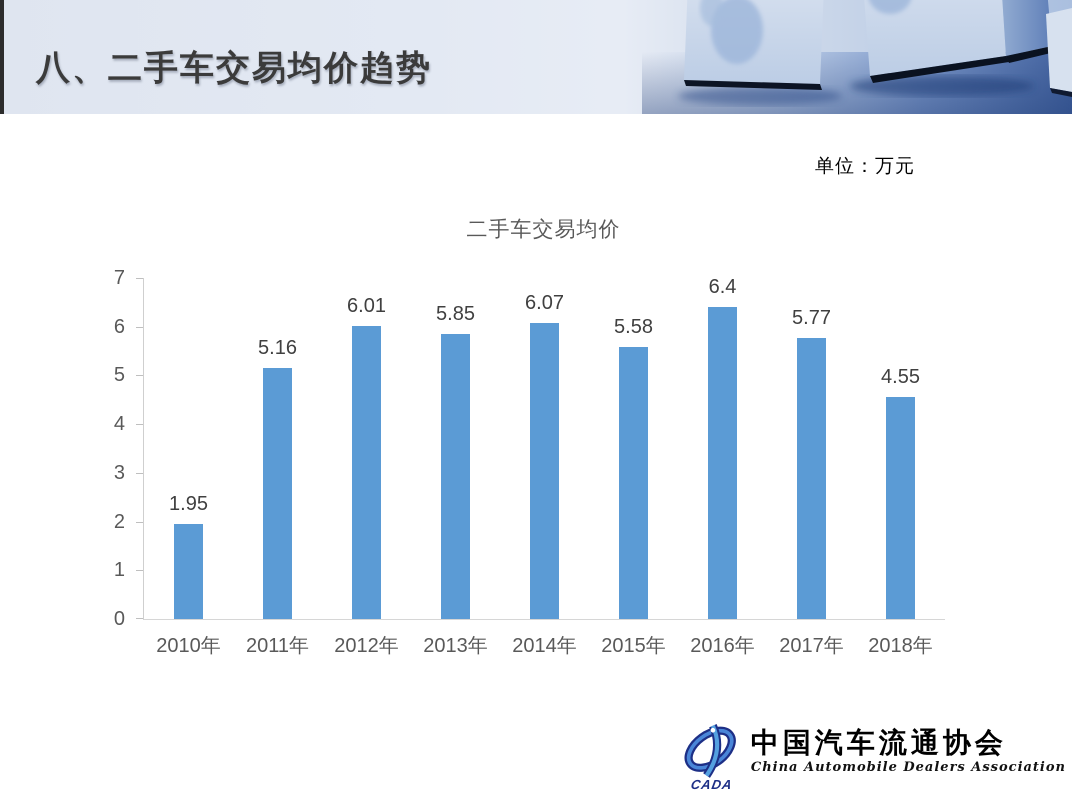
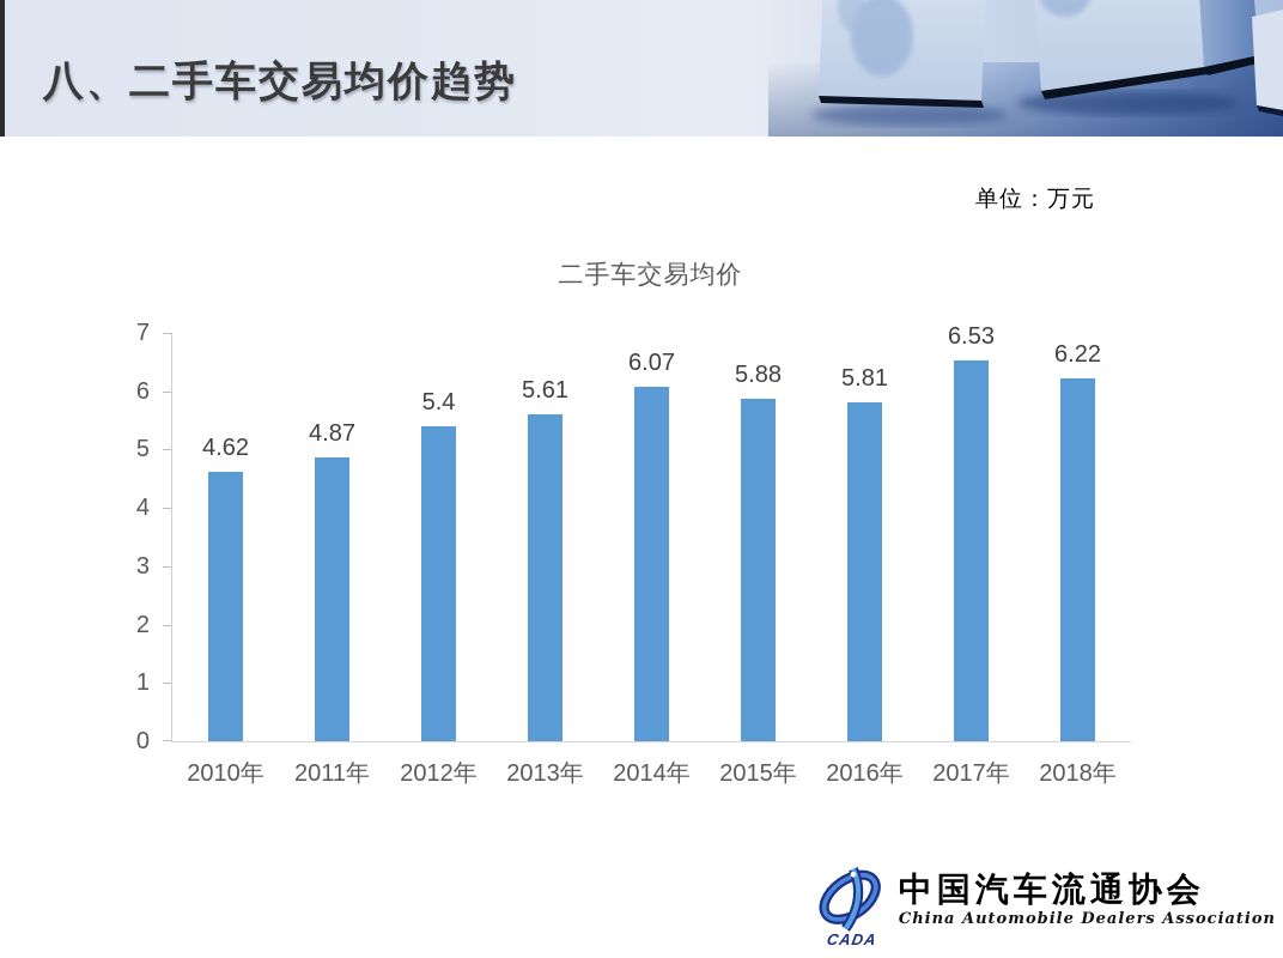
2010年: 1.95 -> 4.62
2011年: 5.16 -> 4.87
2012年: 6.01 -> 5.4
2013年: 5.85 -> 5.61
2015年: 5.58 -> 5.88
2016年: 6.4 -> 5.81
2017年: 5.77 -> 6.53
2018年: 4.55 -> 6.22
